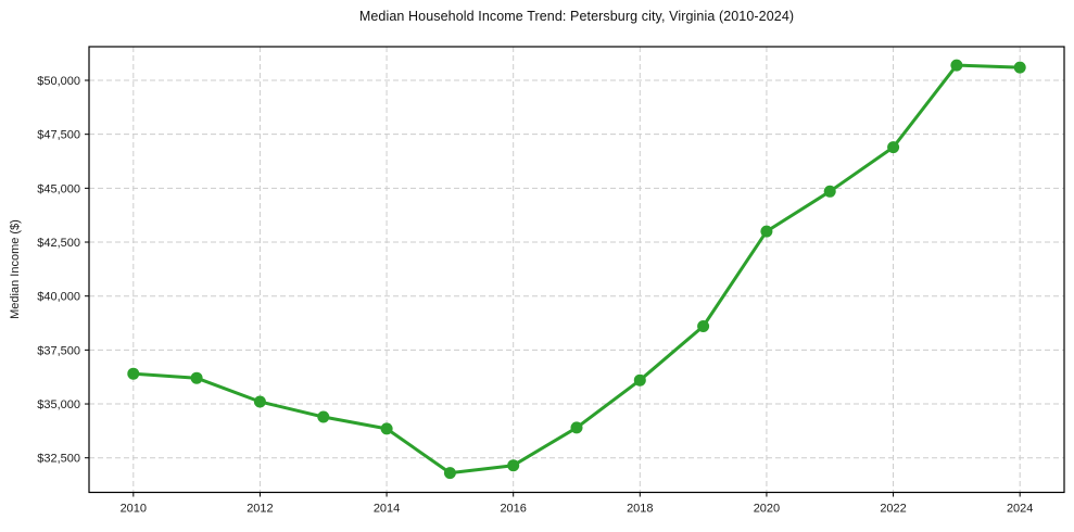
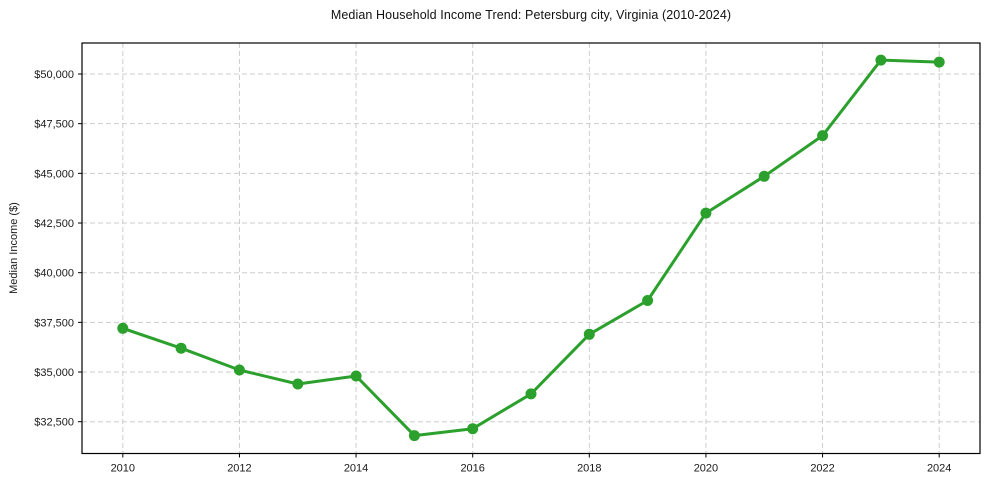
2010: $36400 -> $37200
2014: $33800 -> $34800
2018: $36100 -> $36900
